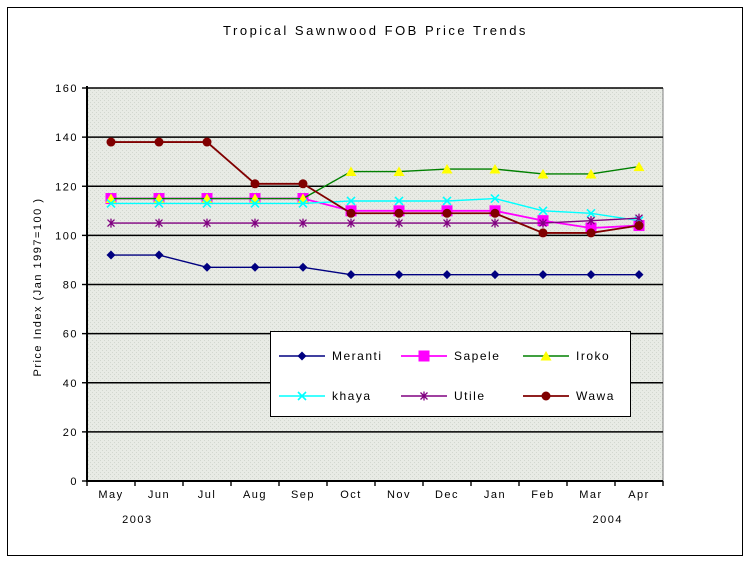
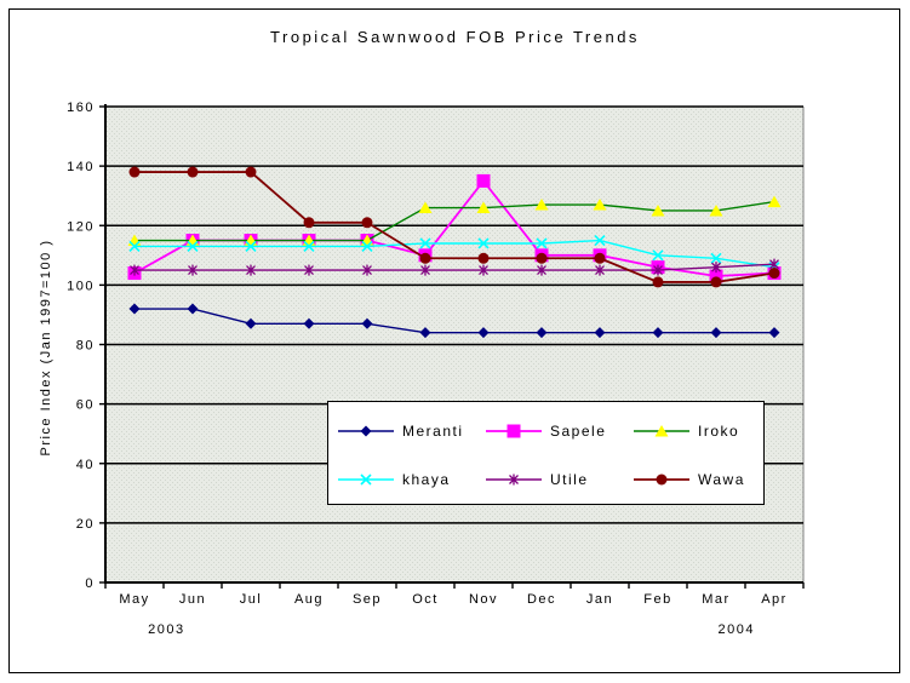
Sapele/May: 115 -> 104
Sapele/Nov: 110 -> 135
